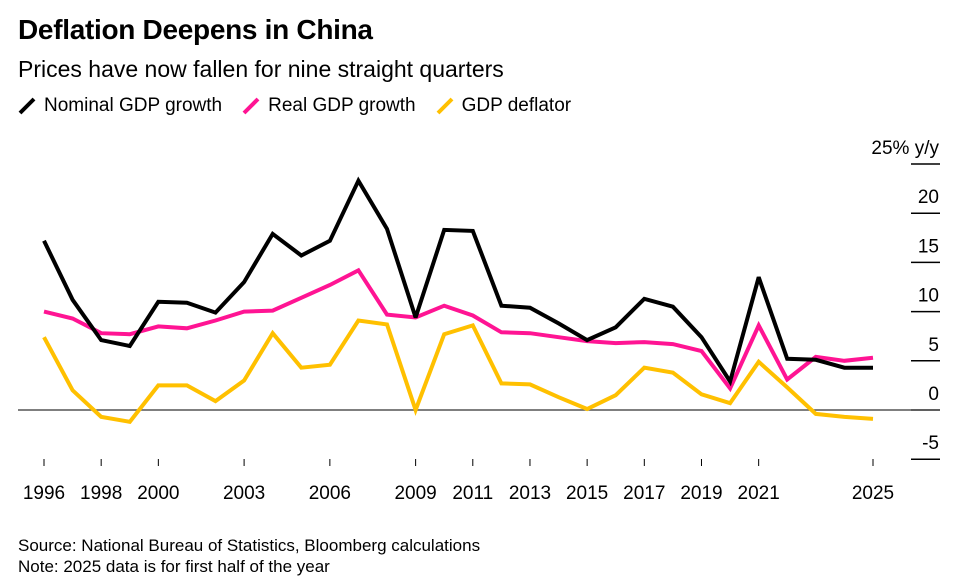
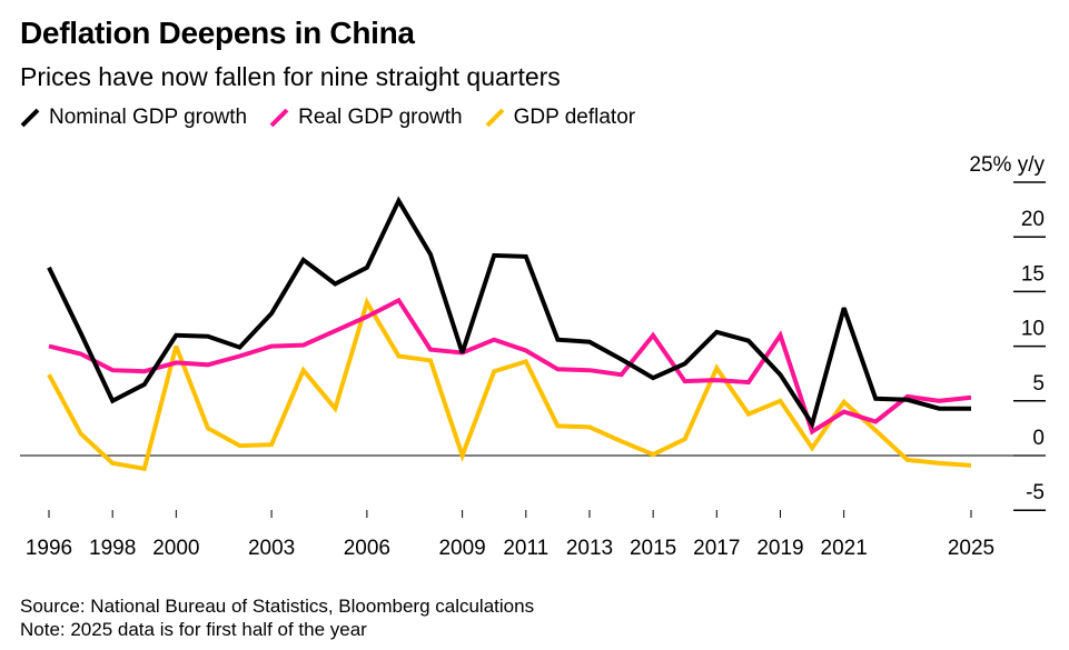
Nominal GDP growth/1998: 7 -> 5
GDP deflator/2000: 2 -> 10
GDP deflator/2003: 3 -> 1
GDP deflator/2006: 5 -> 14
Real GDP growth/2015: 7 -> 11
GDP deflator/2017: 4 -> 8
Real GDP growth/2019: 6 -> 11
GDP deflator/2019: 2 -> 5
Real GDP growth/2021: 9 -> 4
